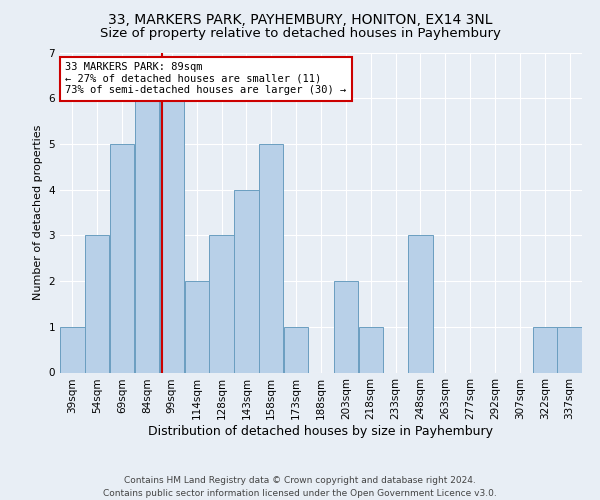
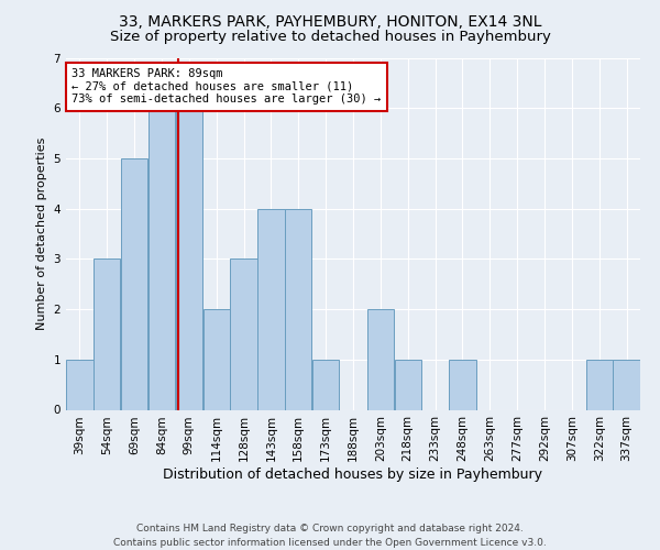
158sqm: 5 -> 4
248sqm: 3 -> 1
